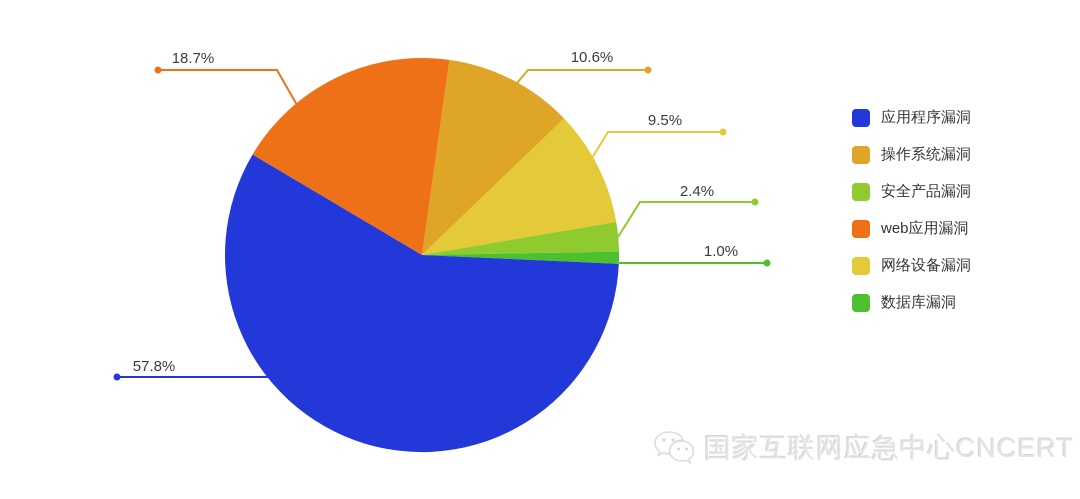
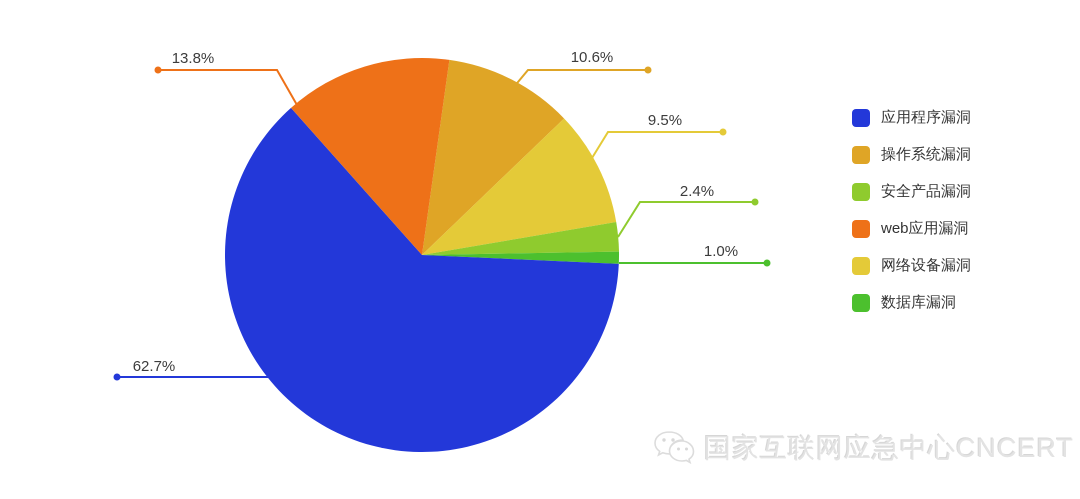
应用程序漏洞: 57.8% -> 62.7%
web应用漏洞: 18.7% -> 13.8%
